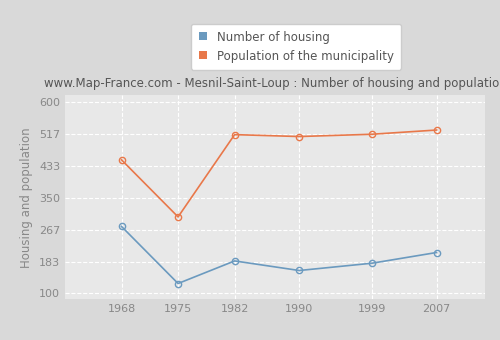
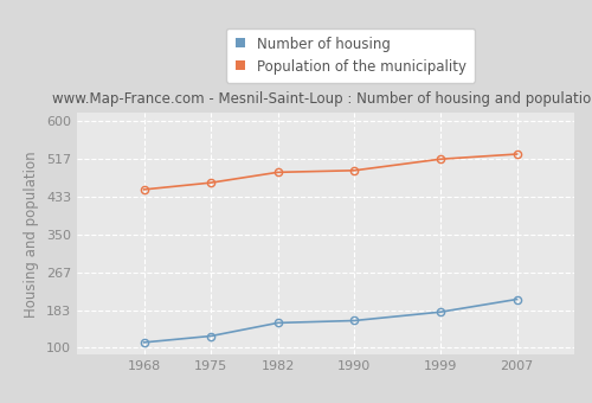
Number of housing/1968: 275 -> 112
Population of the municipality/1975: 300 -> 464
Number of housing/1982: 185 -> 155
Population of the municipality/1982: 515 -> 487
Population of the municipality/1990: 510 -> 491
